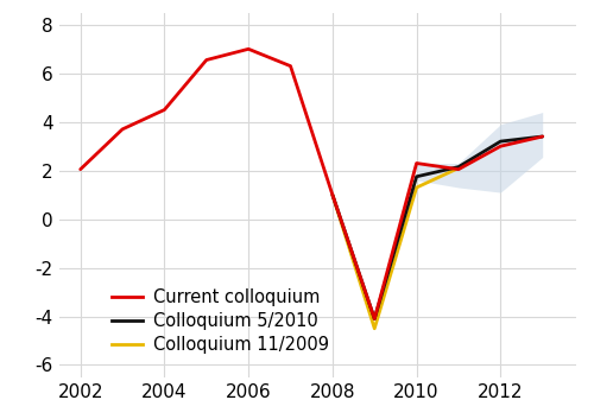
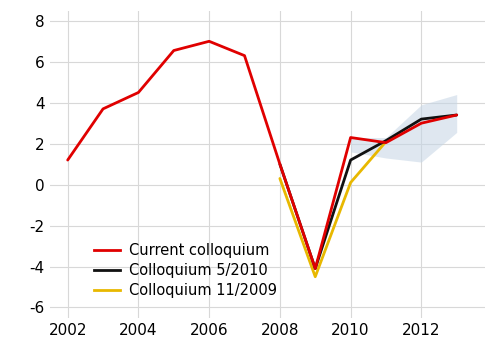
Current colloquium/2002: 2.05 -> 1.20
Colloquium 11/2009/2008: 1.0 -> 0.3
Colloquium 5/2010/2010: 1.75 -> 1.20
Colloquium 11/2009/2010: 1.3 -> 0.1
